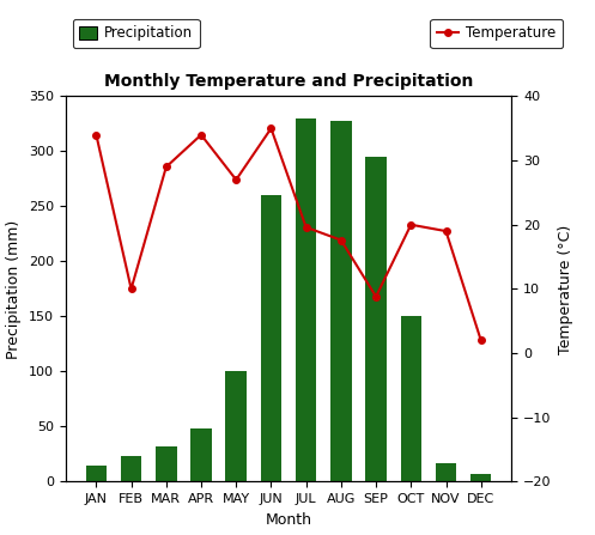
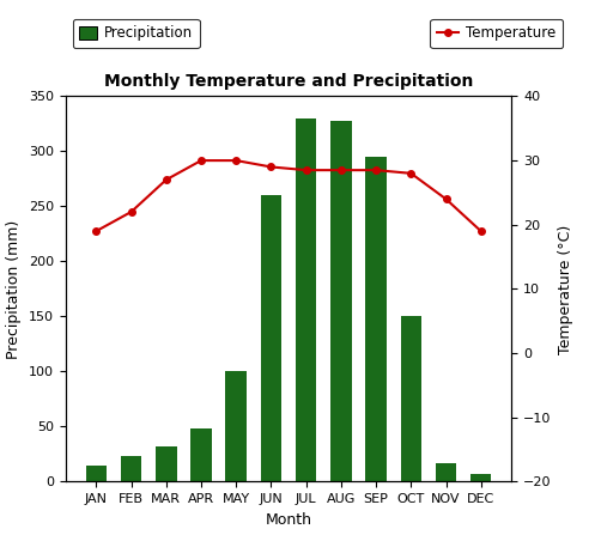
Temperature/JAN: 34.0 -> 19.0
Temperature/FEB: 10.0 -> 22.0
Temperature/MAR: 29.0 -> 27.0
Temperature/APR: 34.0 -> 30.0
Temperature/MAY: 27.0 -> 30.0
Temperature/JUN: 35.0 -> 29.0
Temperature/JUL: 19.6 -> 28.5
Temperature/AUG: 17.6 -> 28.5
Temperature/SEP: 8.8 -> 28.5
Temperature/OCT: 20.0 -> 28.0
Temperature/NOV: 19.0 -> 24.0
Temperature/DEC: 2.0 -> 19.0
